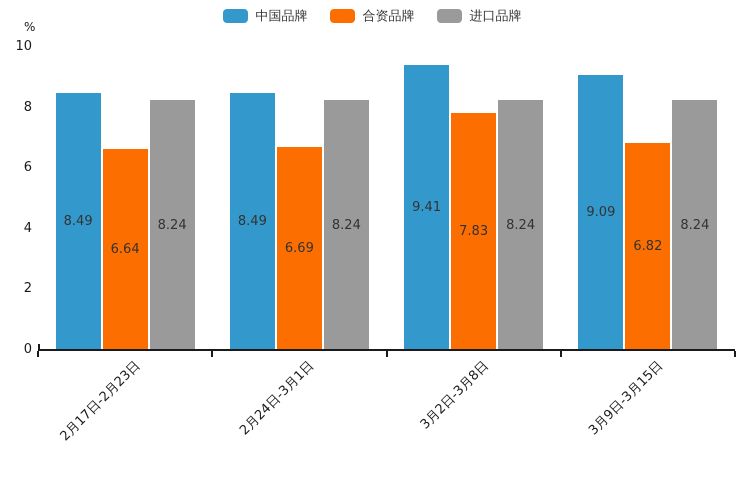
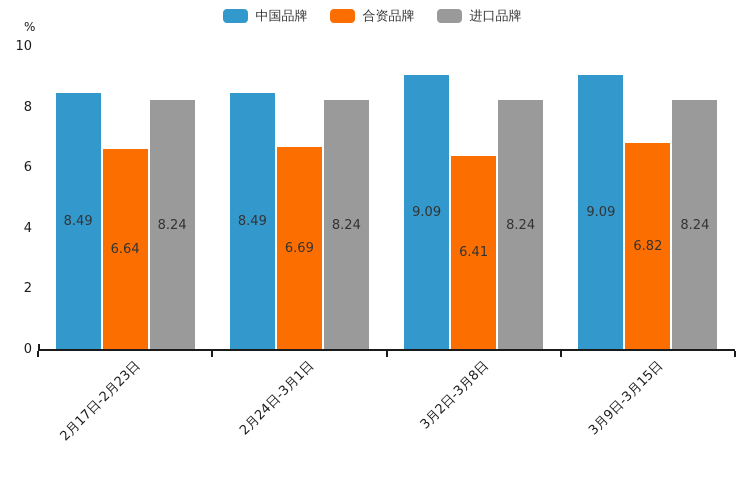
中国品牌/3月2日-3月8日: 9.41 -> 9.09
合资品牌/3月2日-3月8日: 7.83 -> 6.41
